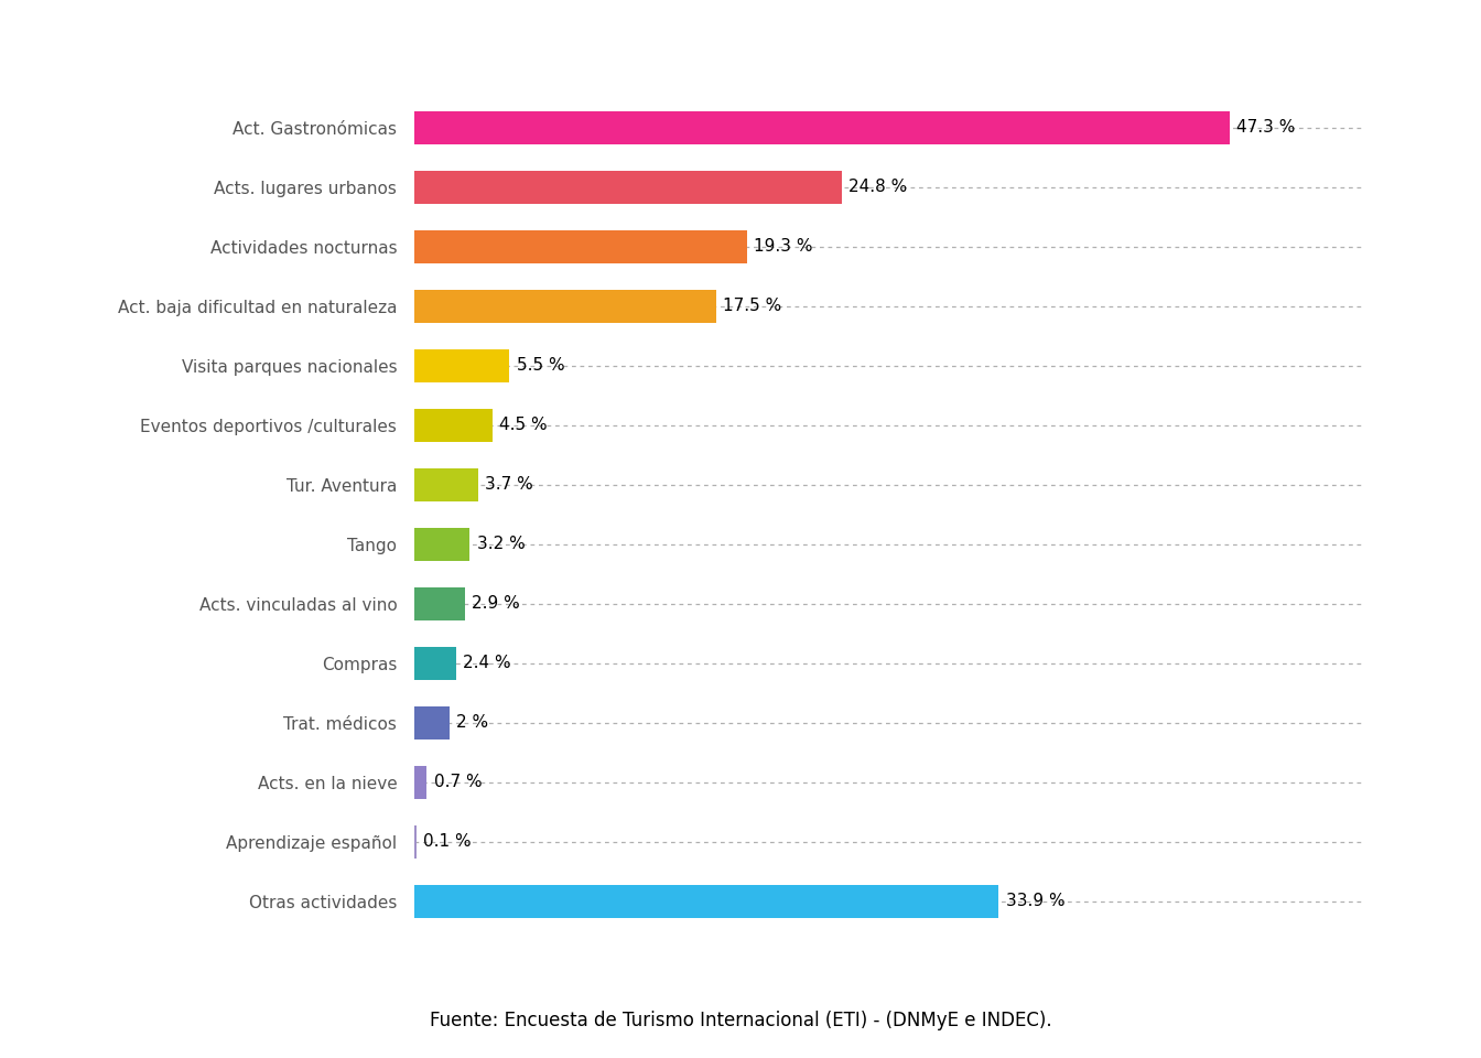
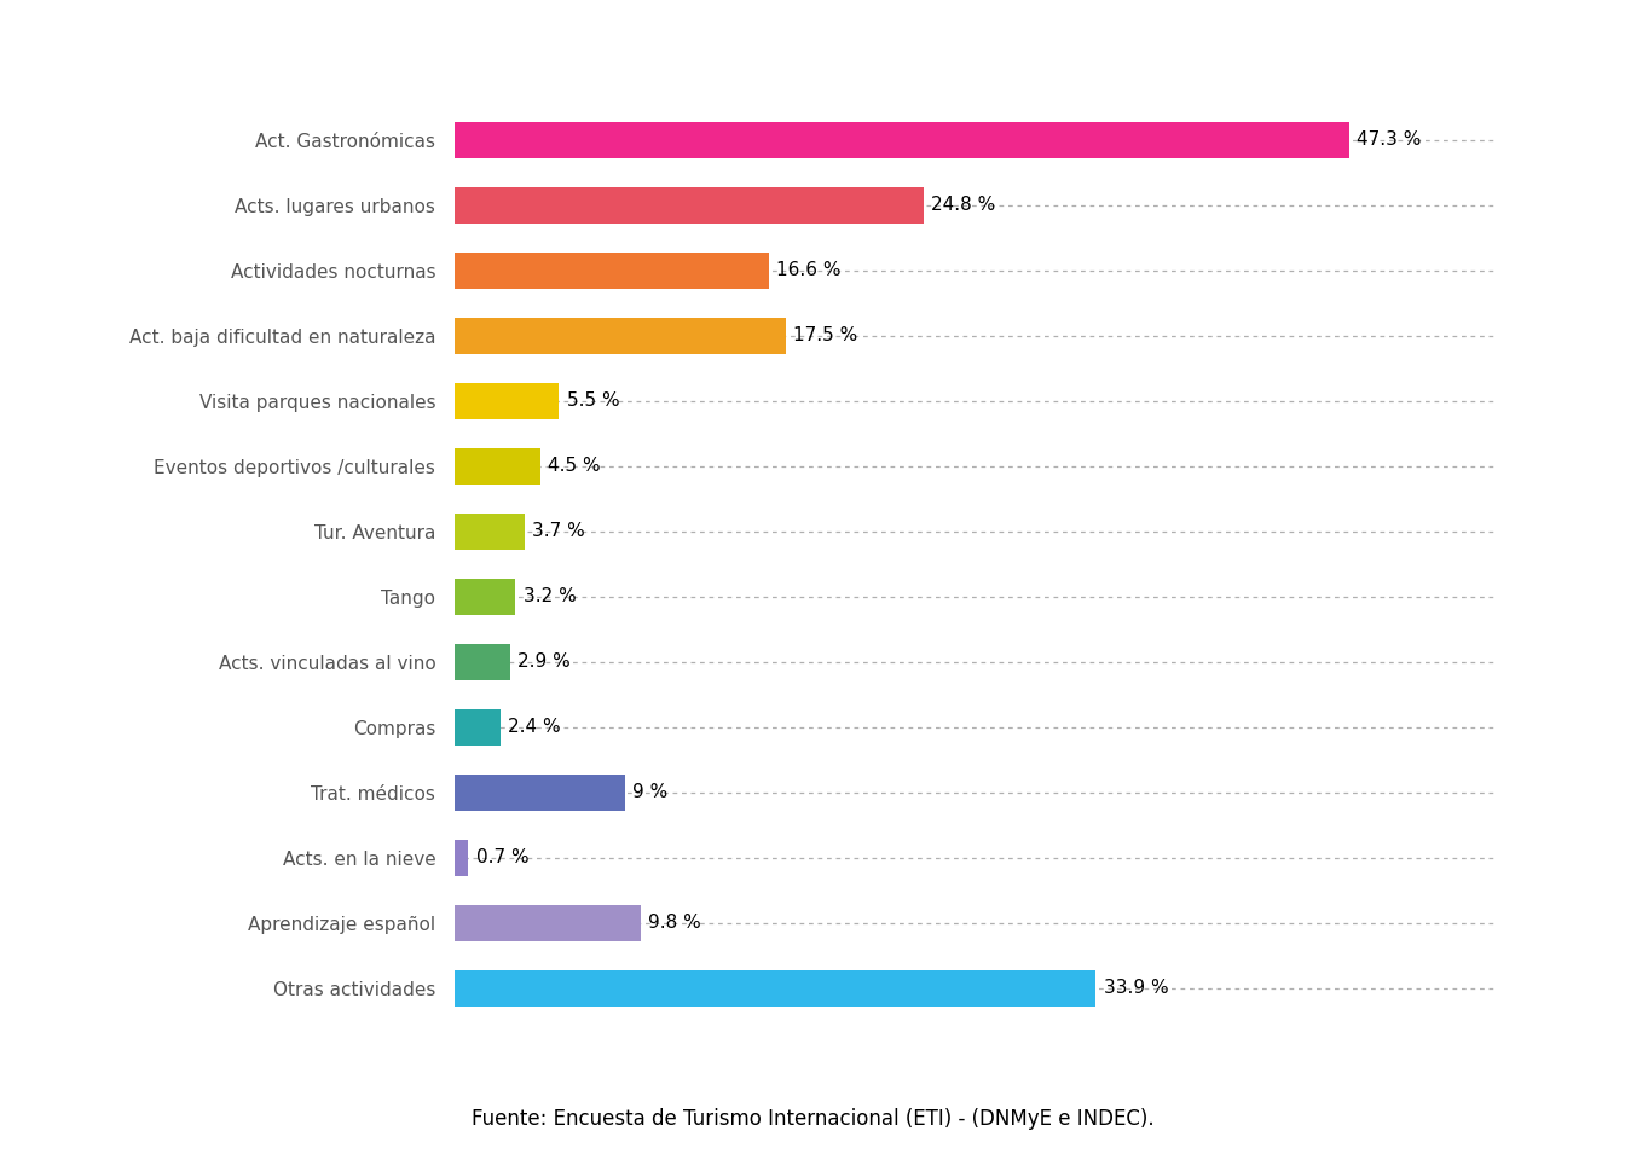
Actividades nocturnas: 19.3 -> 16.6
Trat. médicos: 2 -> 9
Aprendizaje español: 0.1 -> 9.8
